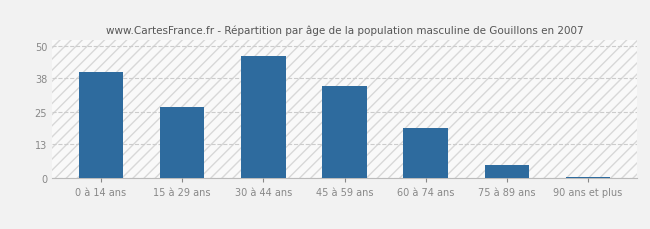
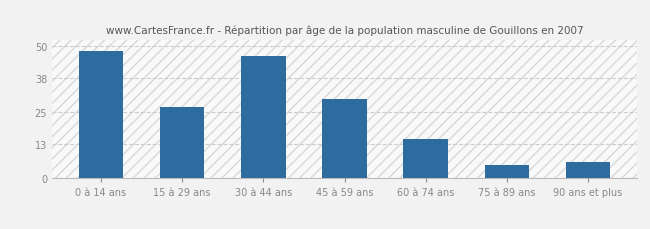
0 à 14 ans: 40.0 -> 48.0
45 à 59 ans: 35.0 -> 30.0
60 à 74 ans: 19.0 -> 15.0
90 ans et plus: 0.5 -> 6.0
